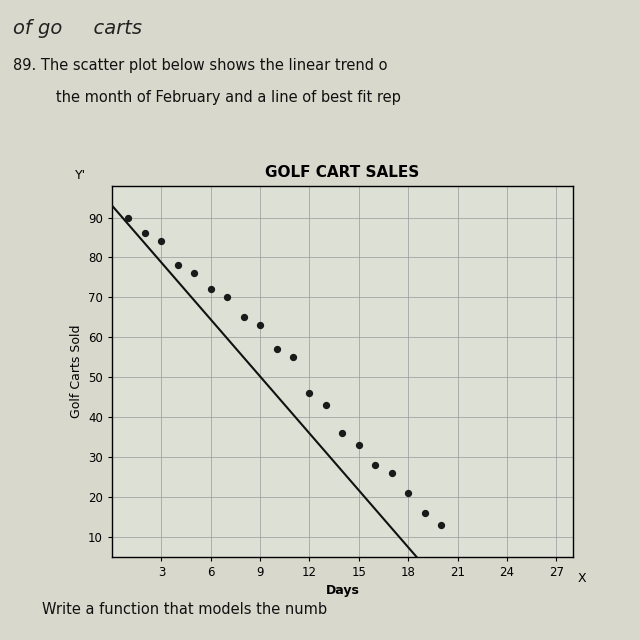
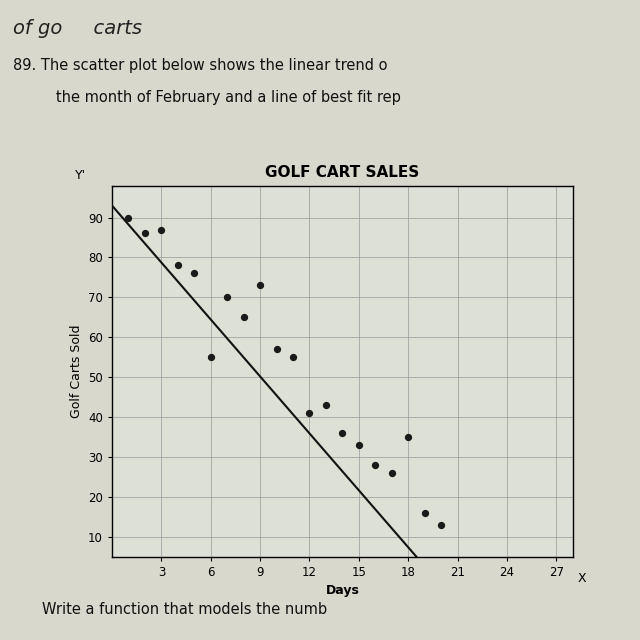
3: 84 -> 87
6: 72 -> 55
9: 63 -> 73
12: 46 -> 41
18: 21 -> 35
